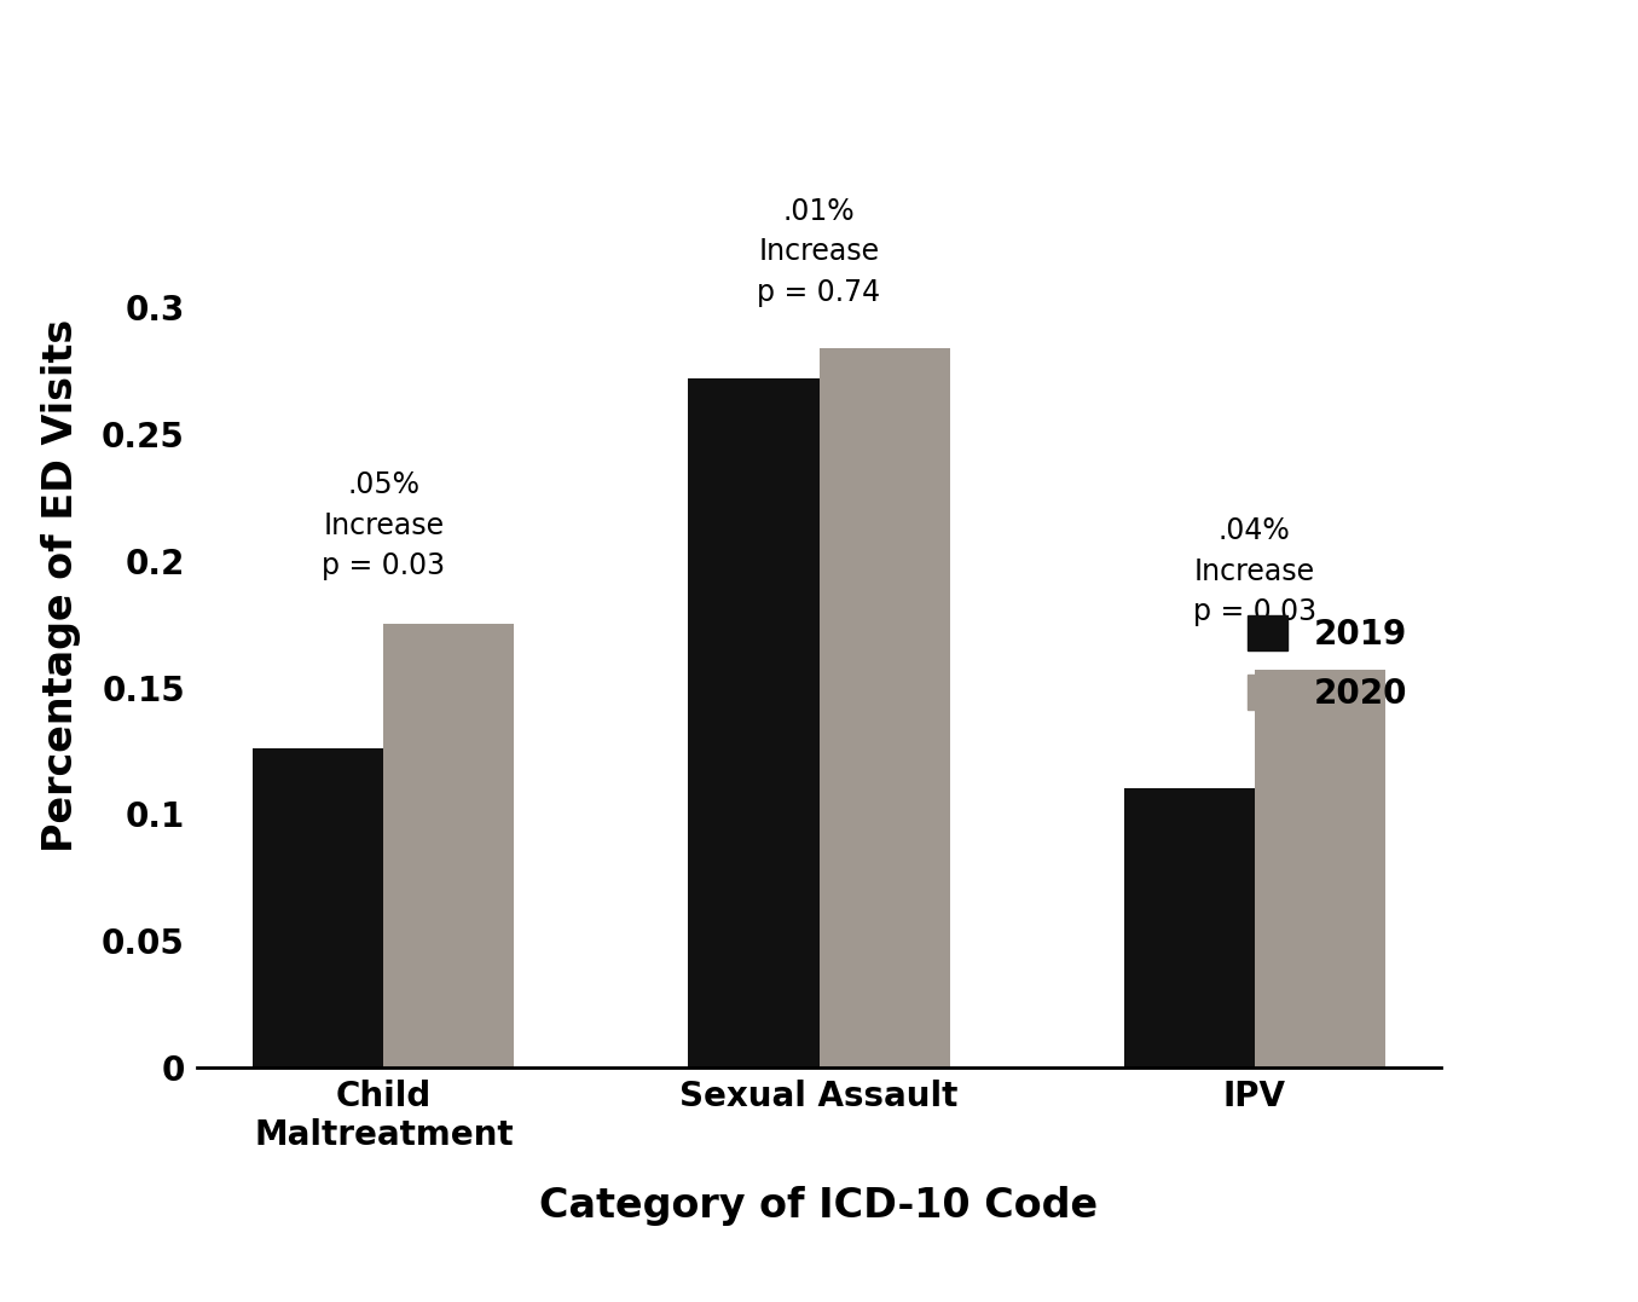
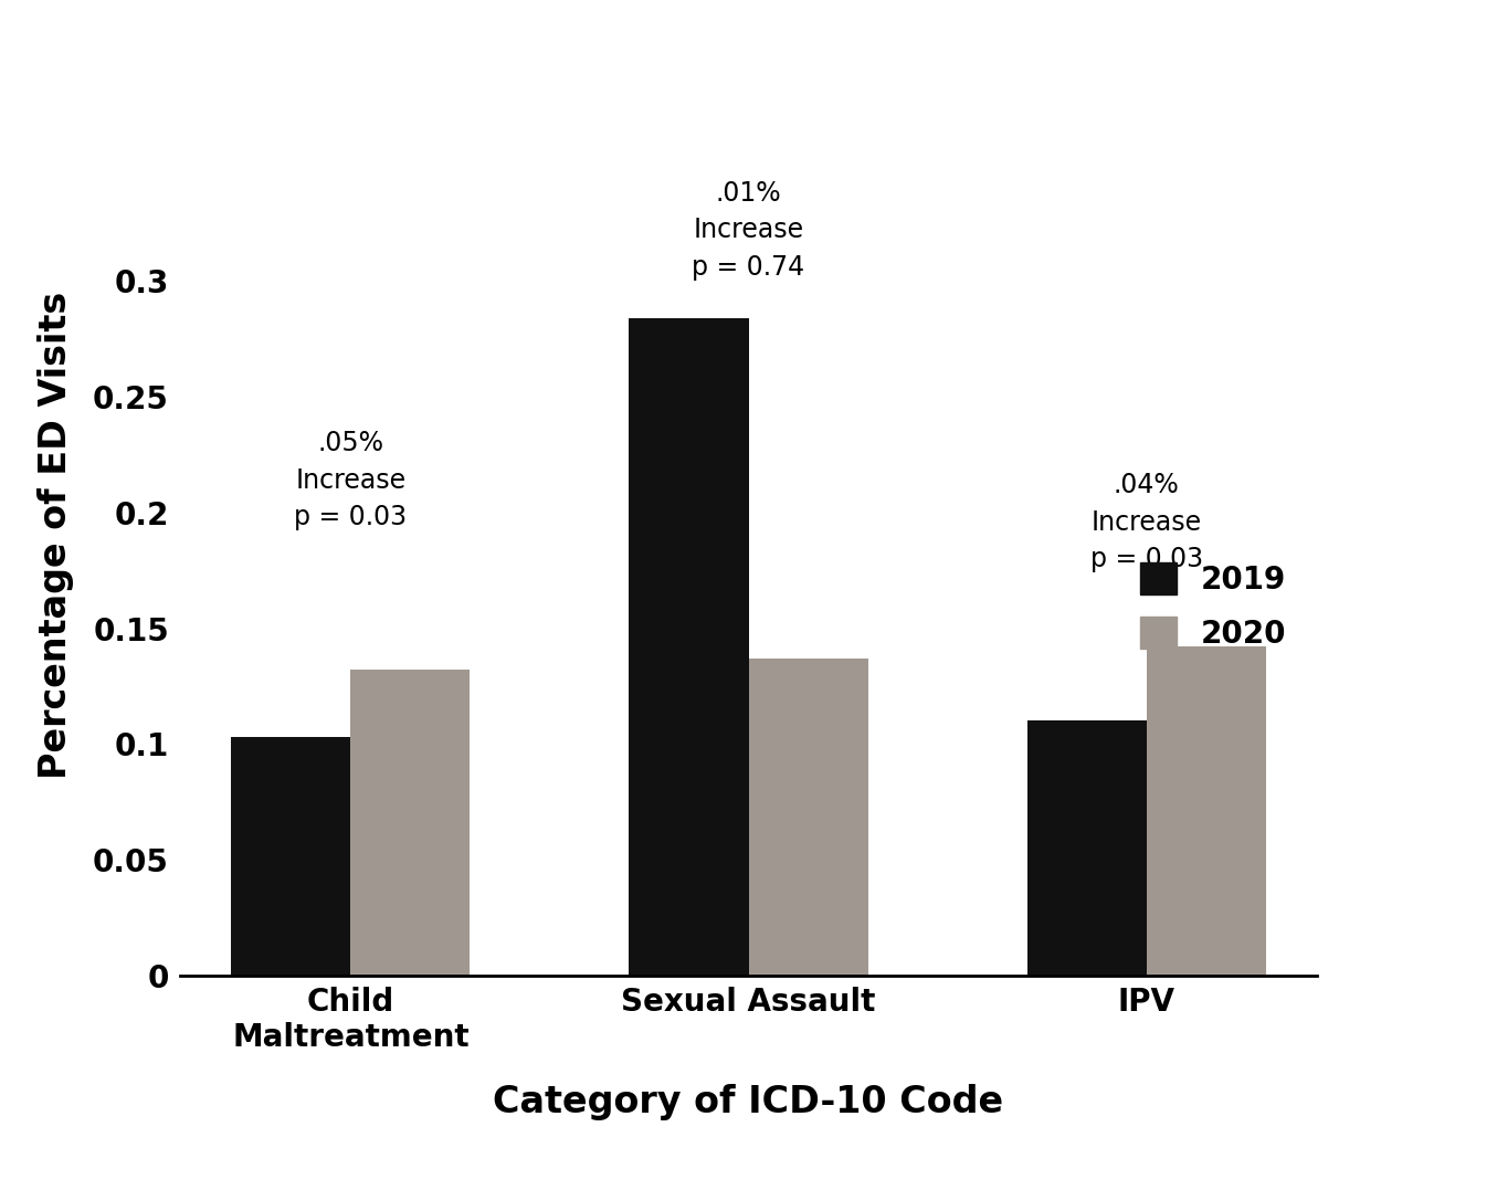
2019/Child Maltreatment: 0.126 -> 0.103
2020/Child Maltreatment: 0.175 -> 0.132
2019/Sexual Assault: 0.272 -> 0.284
2020/Sexual Assault: 0.284 -> 0.137
2020/IPV: 0.157 -> 0.142
